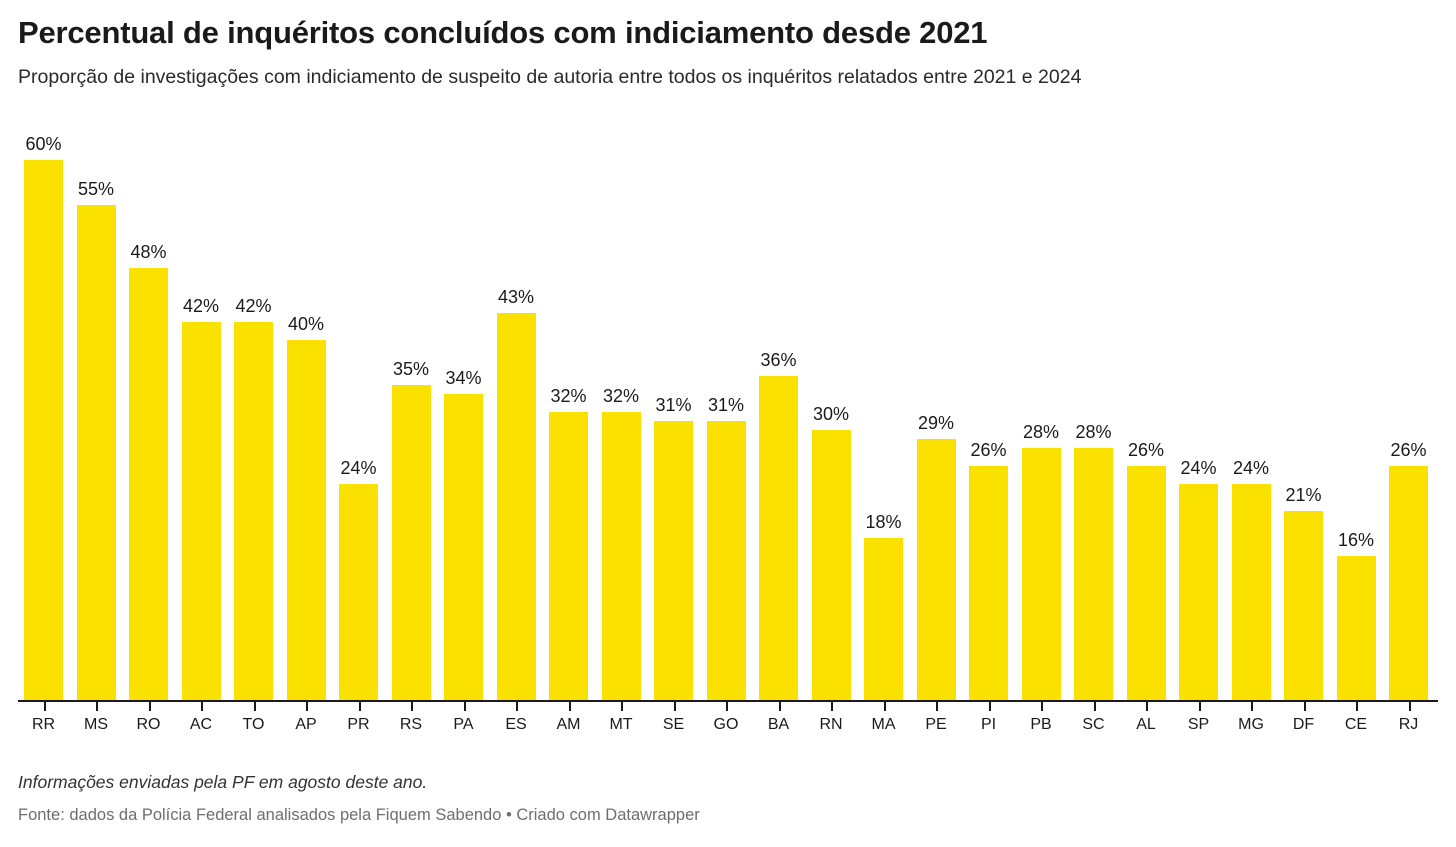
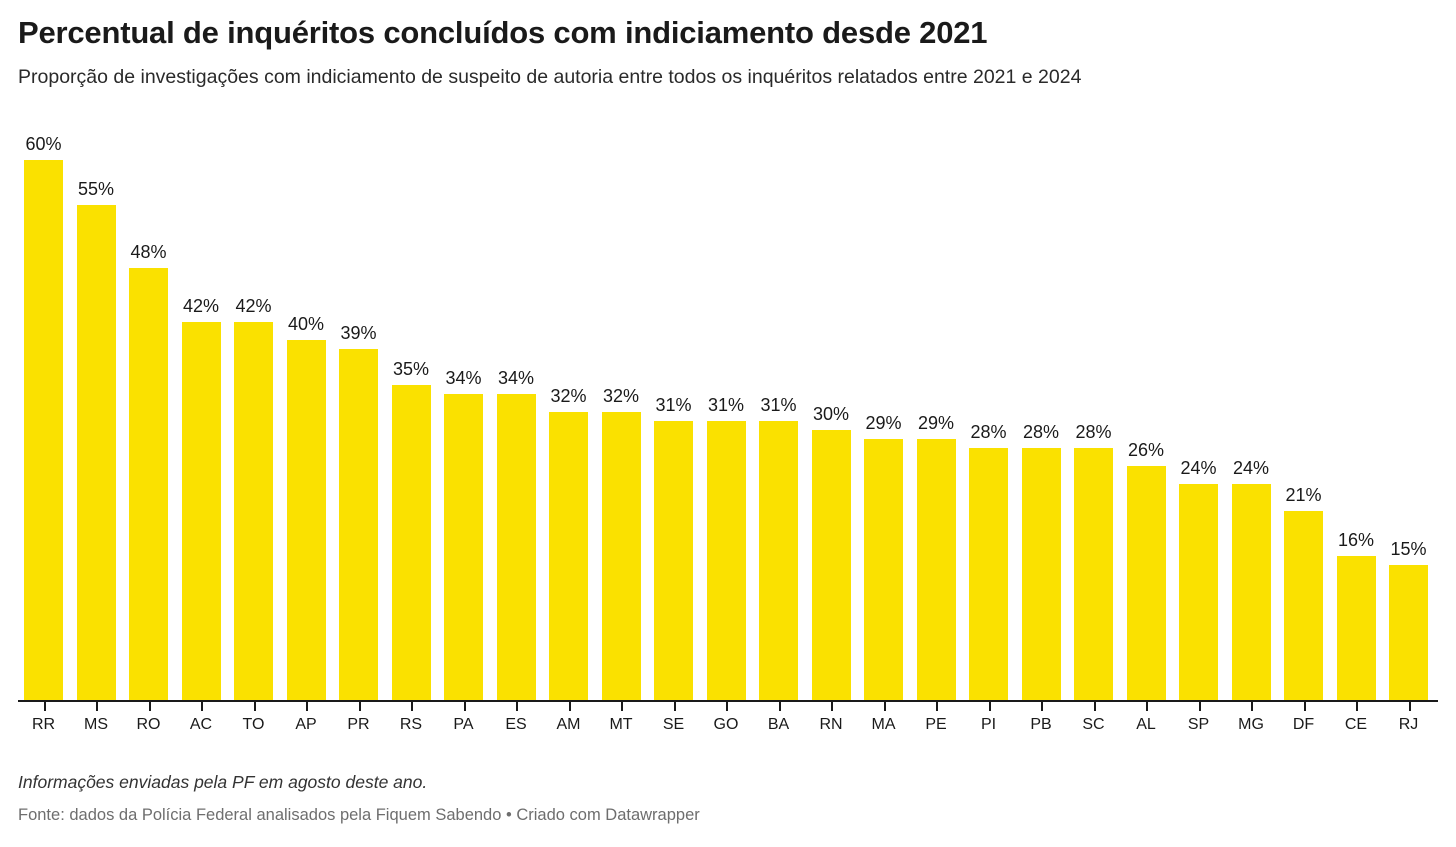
PR: 24% -> 39%
ES: 43% -> 34%
BA: 36% -> 31%
MA: 18% -> 29%
PI: 26% -> 28%
RJ: 26% -> 15%
